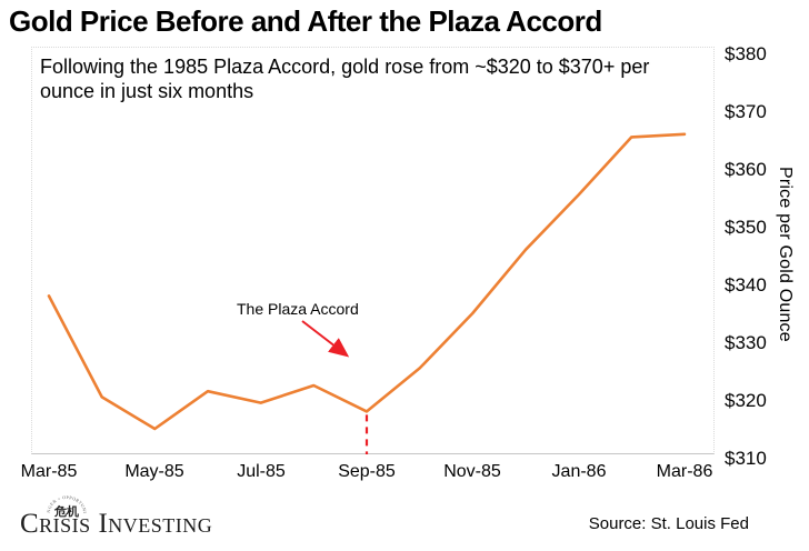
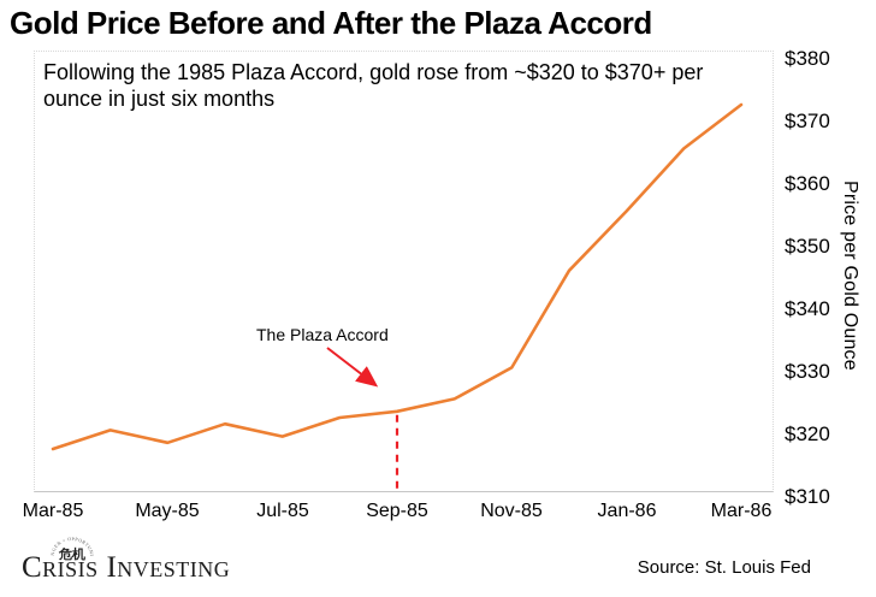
Mar-85: $338 -> $318
May-85: $315 -> $318
Sep-85: $318 -> $324
Nov-85: $335 -> $330
Mar-86: $366 -> $372
